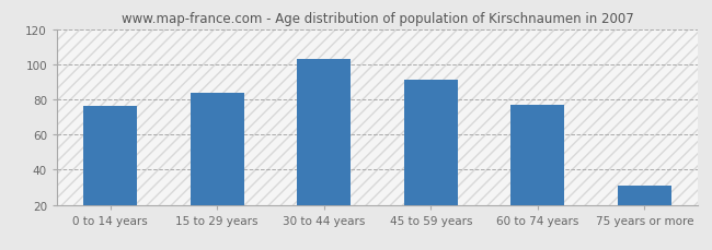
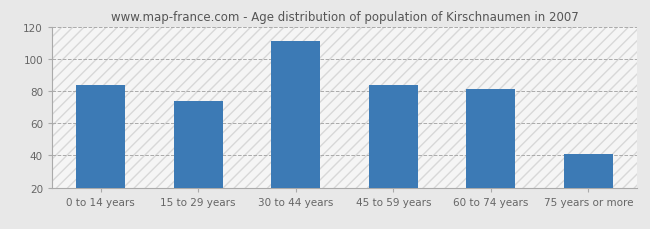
0 to 14 years: 76 -> 84
15 to 29 years: 84 -> 74
30 to 44 years: 103 -> 111
45 to 59 years: 91 -> 84
60 to 74 years: 77 -> 81
75 years or more: 31 -> 41
